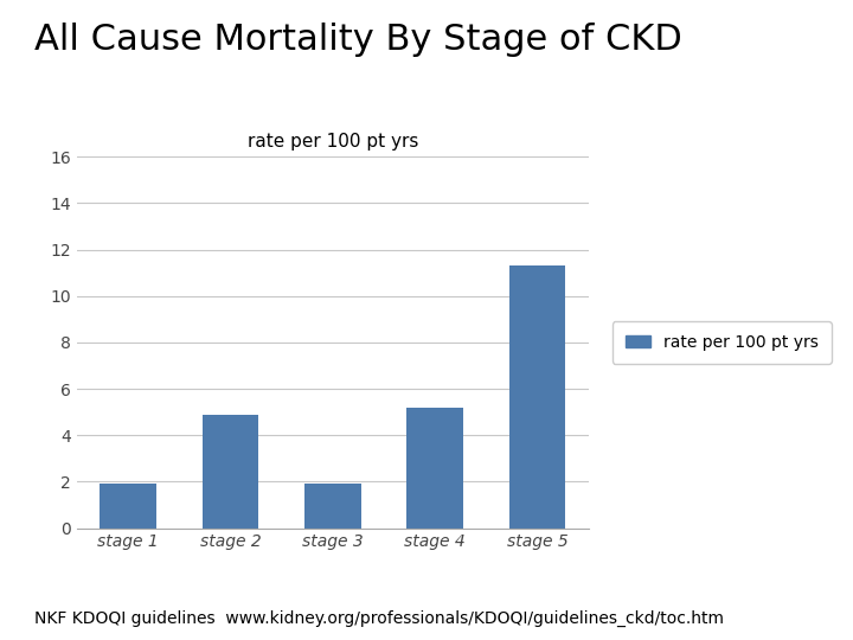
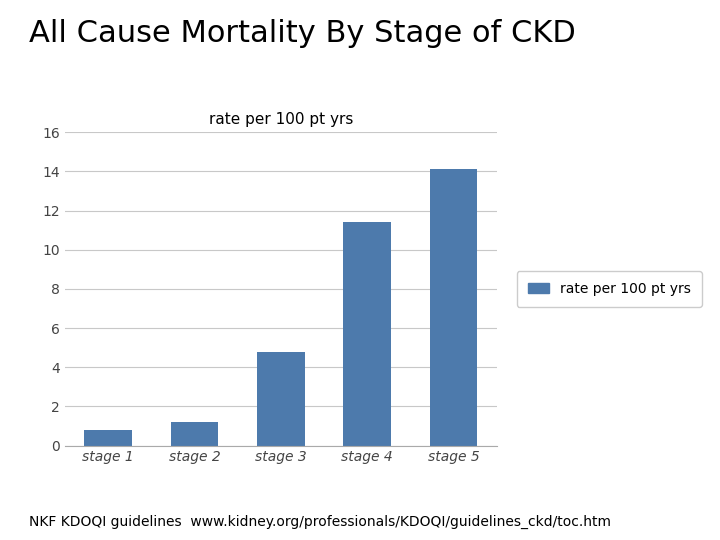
stage 1: 1.9 -> 0.8
stage 2: 4.9 -> 1.2
stage 3: 1.9 -> 4.8
stage 4: 5.2 -> 11.4
stage 5: 11.3 -> 14.1
